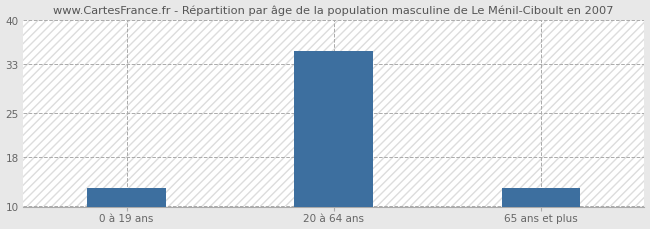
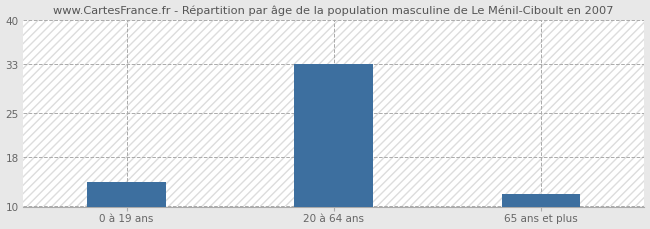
0 à 19 ans: 13 -> 14
20 à 64 ans: 35 -> 33
65 ans et plus: 13 -> 12
